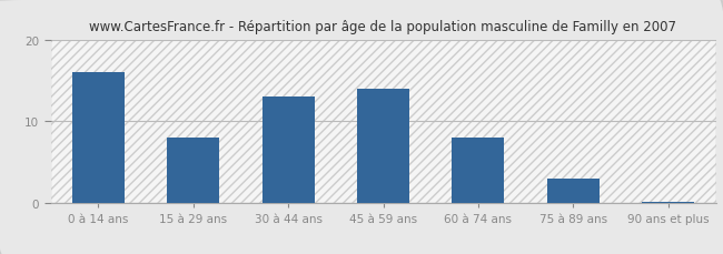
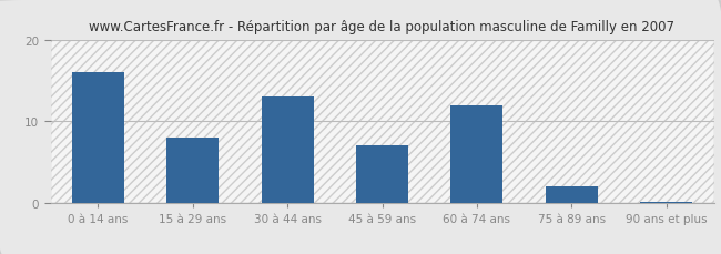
45 à 59 ans: 14.0 -> 7.0
60 à 74 ans: 8.0 -> 12.0
75 à 89 ans: 3.0 -> 2.0
